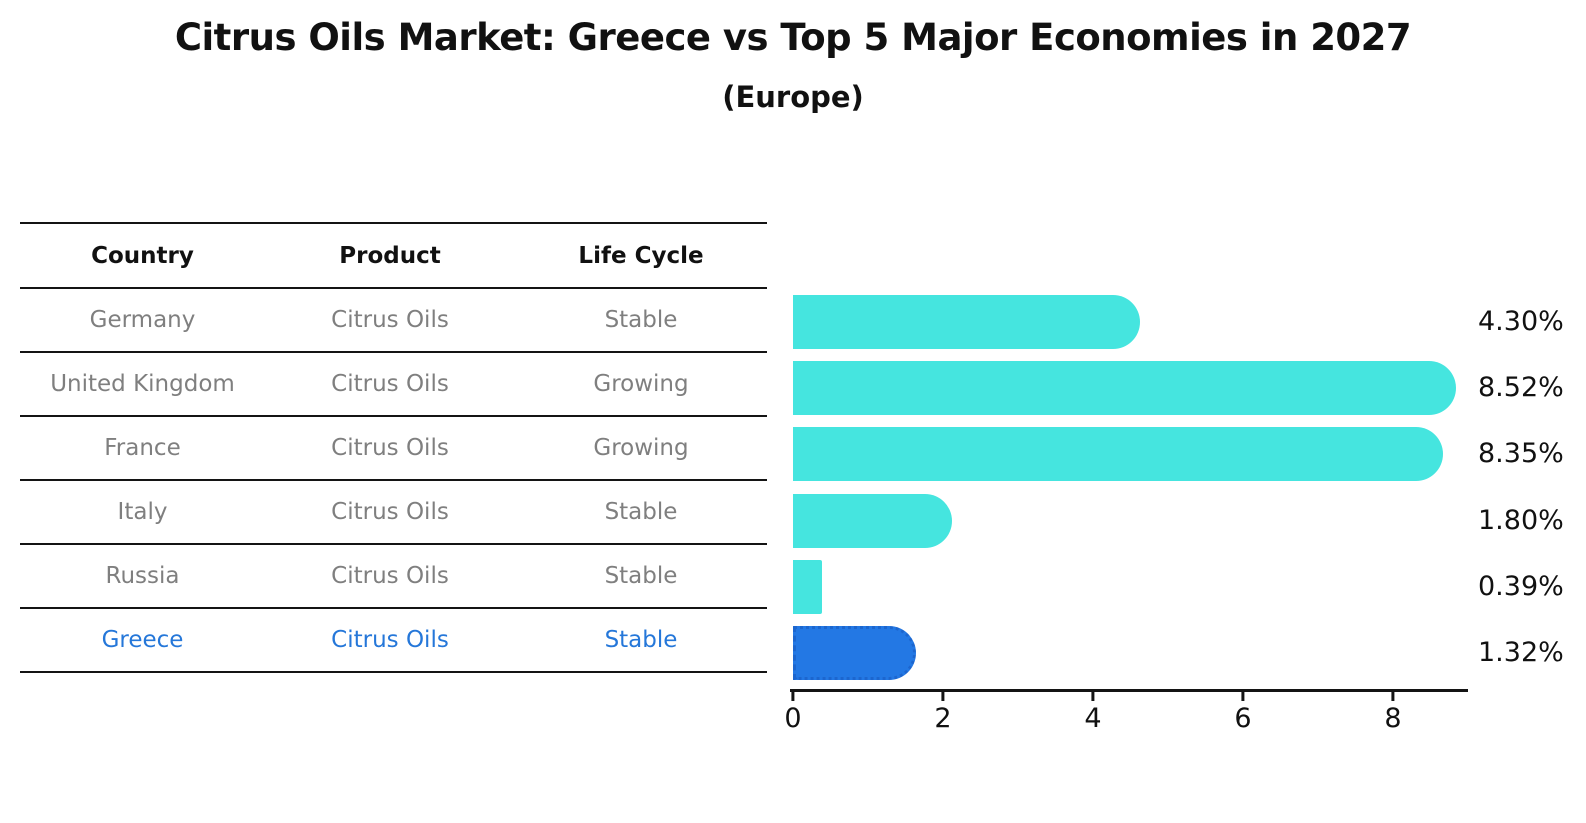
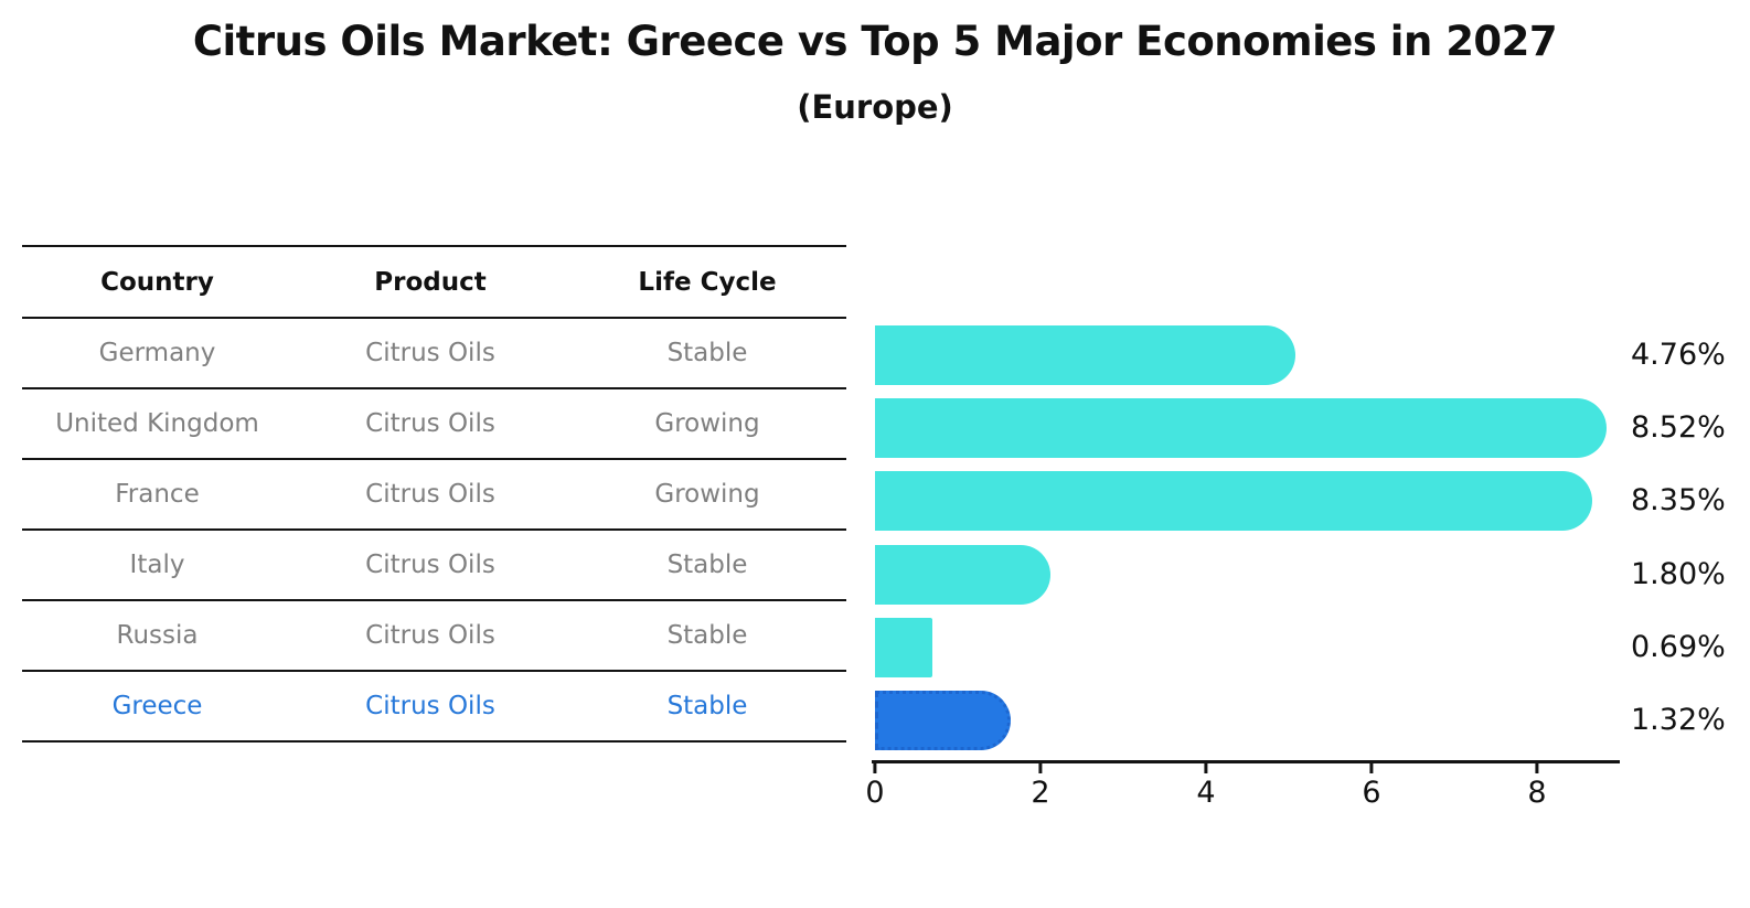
Germany: 4.30% -> 4.76%
Russia: 0.39% -> 0.69%
